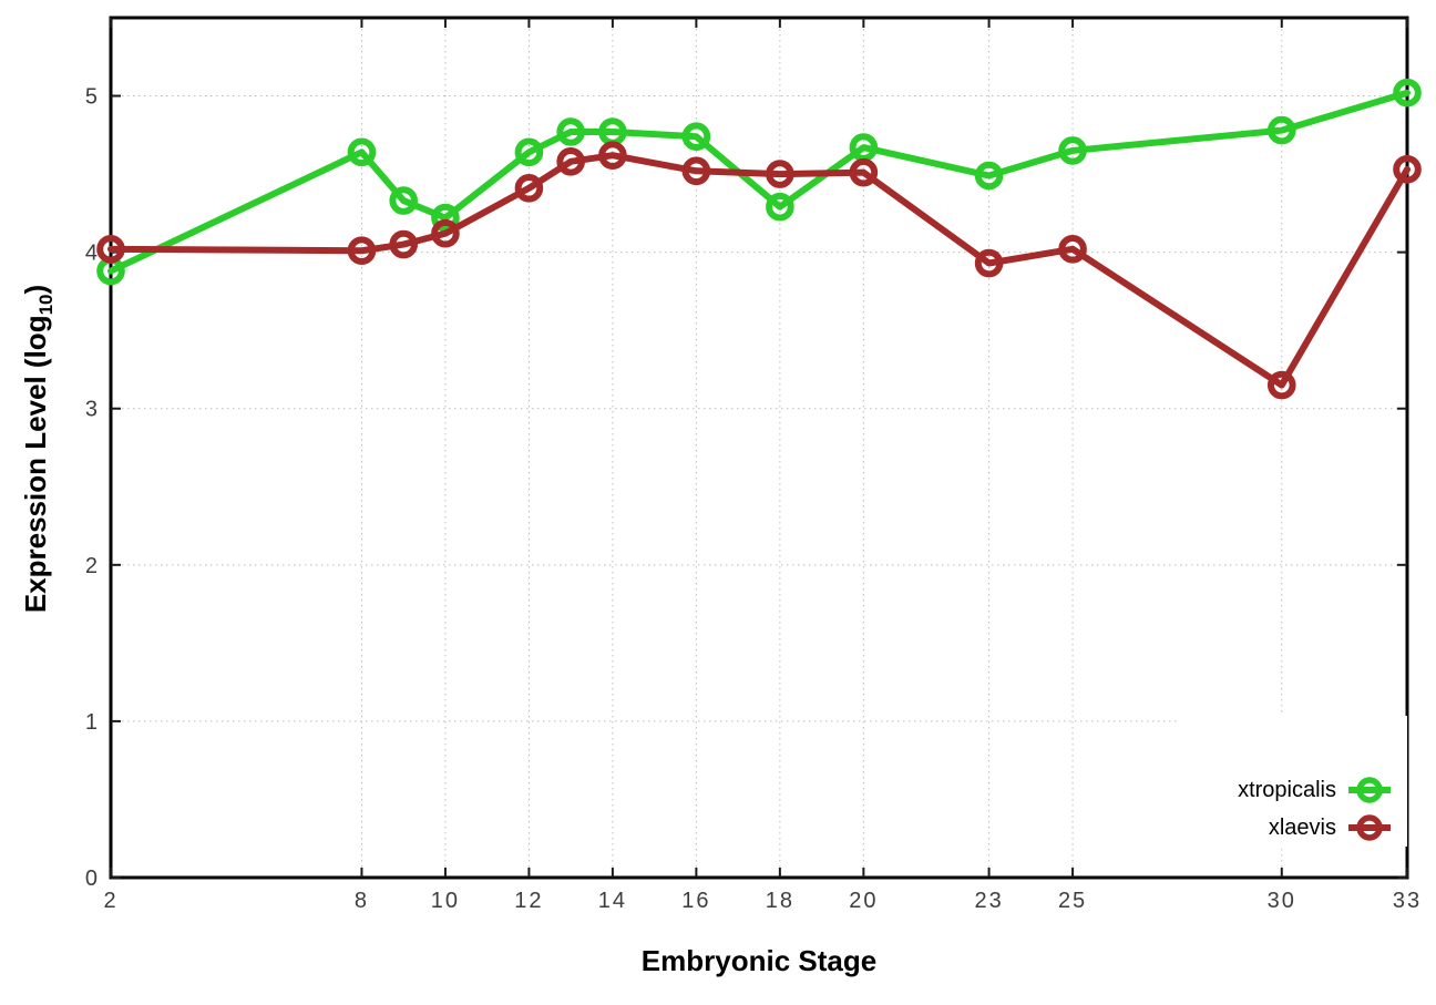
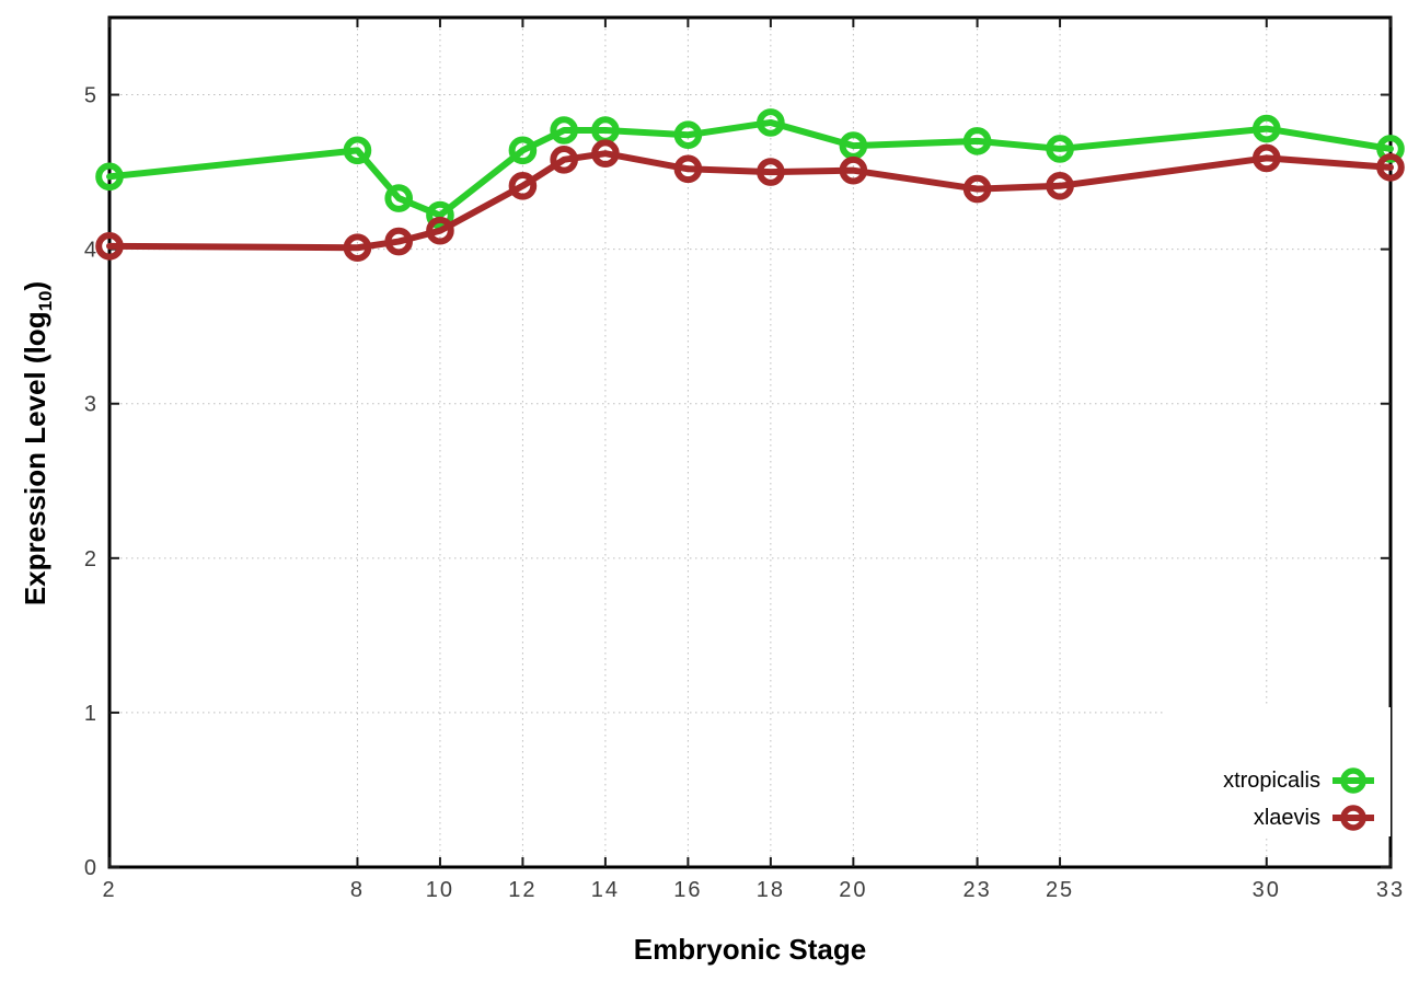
xtropicalis/2: 3.88 -> 4.47
xtropicalis/18: 4.29 -> 4.82
xtropicalis/23: 4.49 -> 4.70
xlaevis/23: 3.93 -> 4.39
xlaevis/25: 4.02 -> 4.41
xlaevis/30: 3.15 -> 4.59
xtropicalis/33: 5.02 -> 4.65
